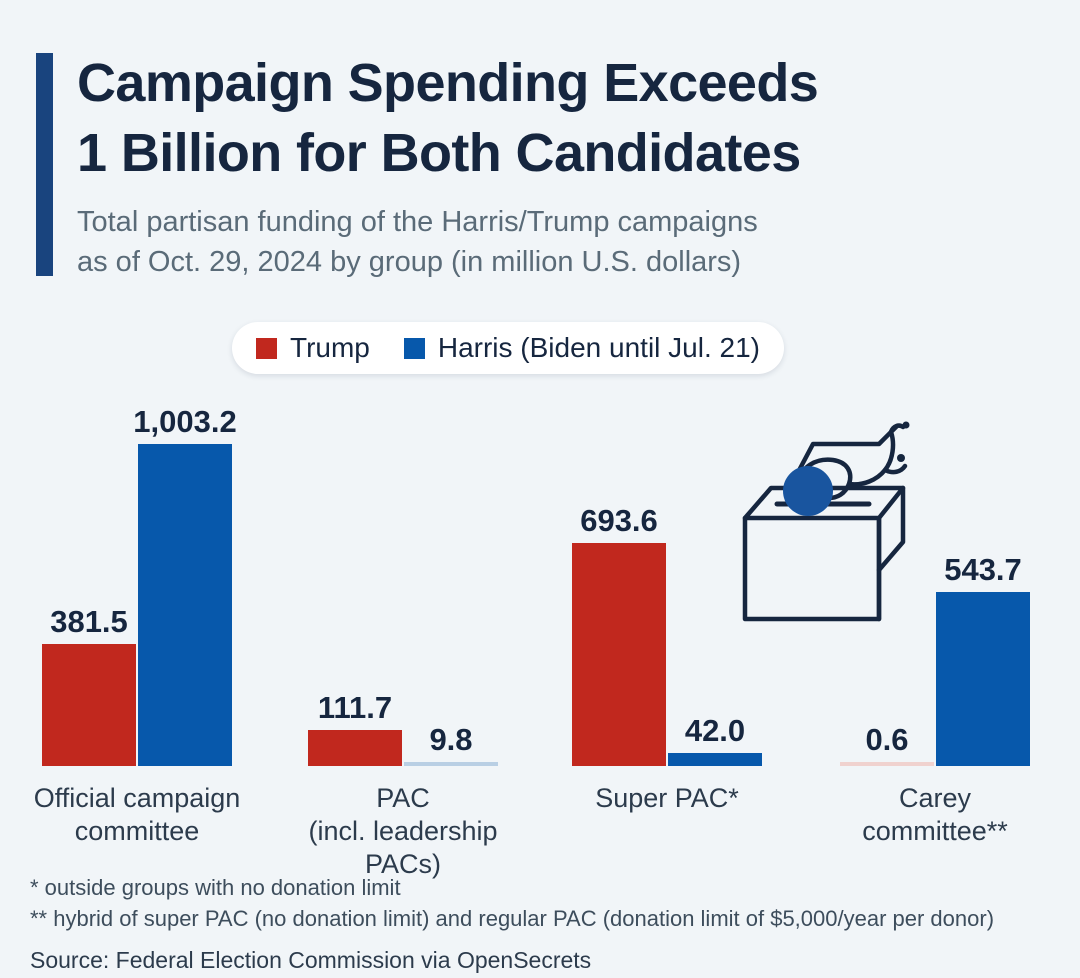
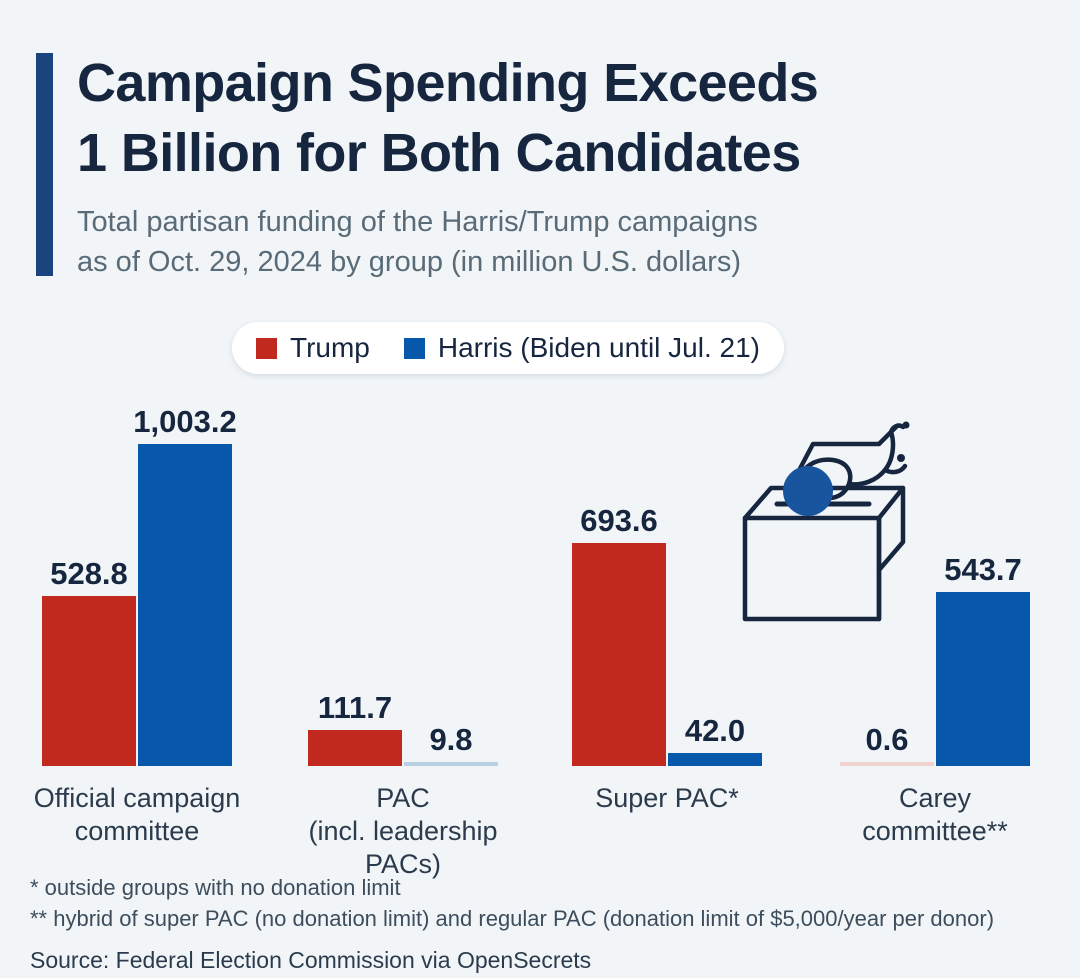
Trump/Official campaign committee: 381.5 -> 528.8
